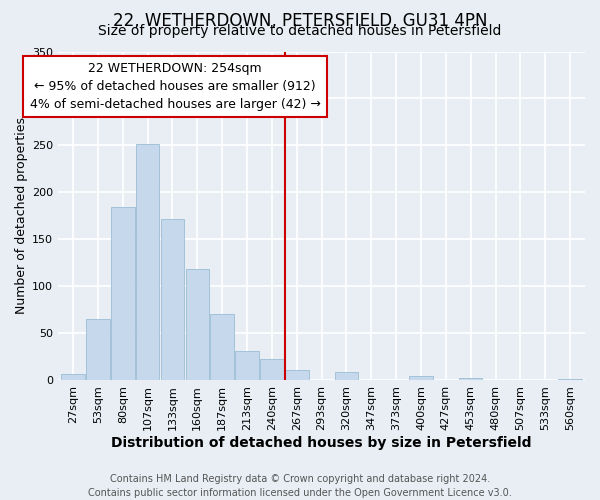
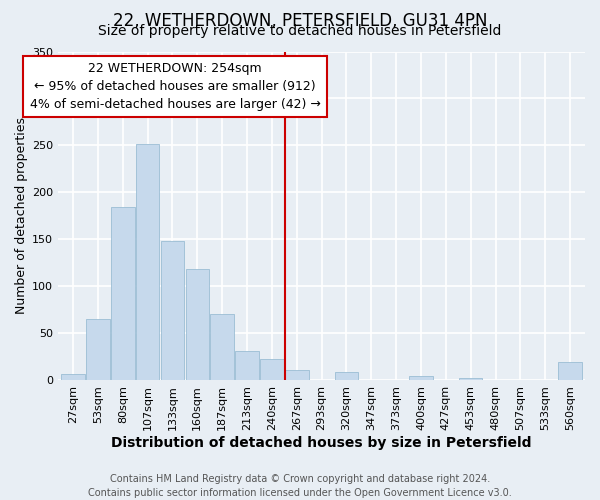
133sqm: 172 -> 148
560sqm: 2 -> 20
